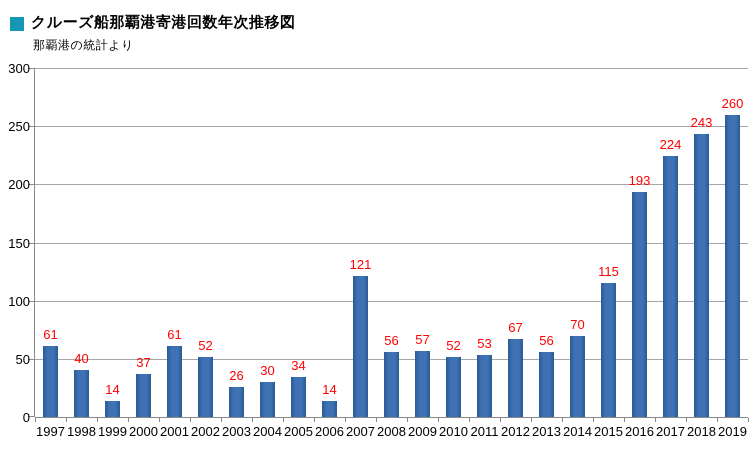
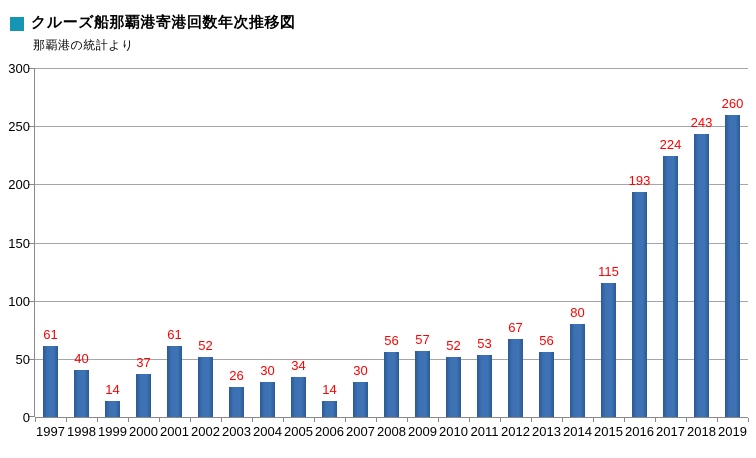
2007: 121 -> 30
2014: 70 -> 80
